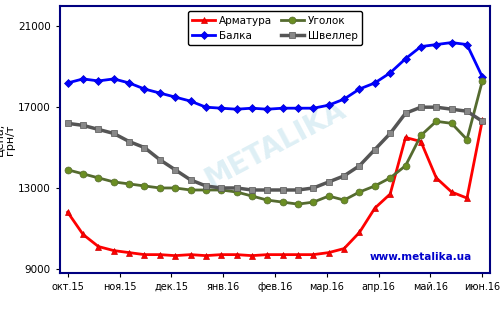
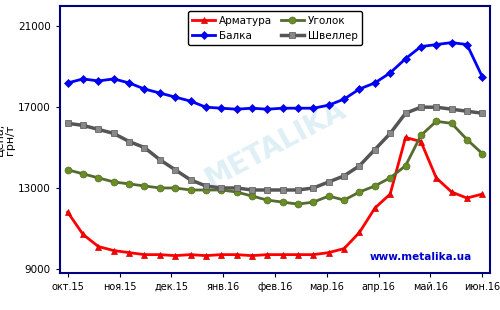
Арматура/июн.16: 16350 -> 12700
Уголок/июн.16: 18300 -> 14700
Швеллер/июн.16: 16300 -> 16700
